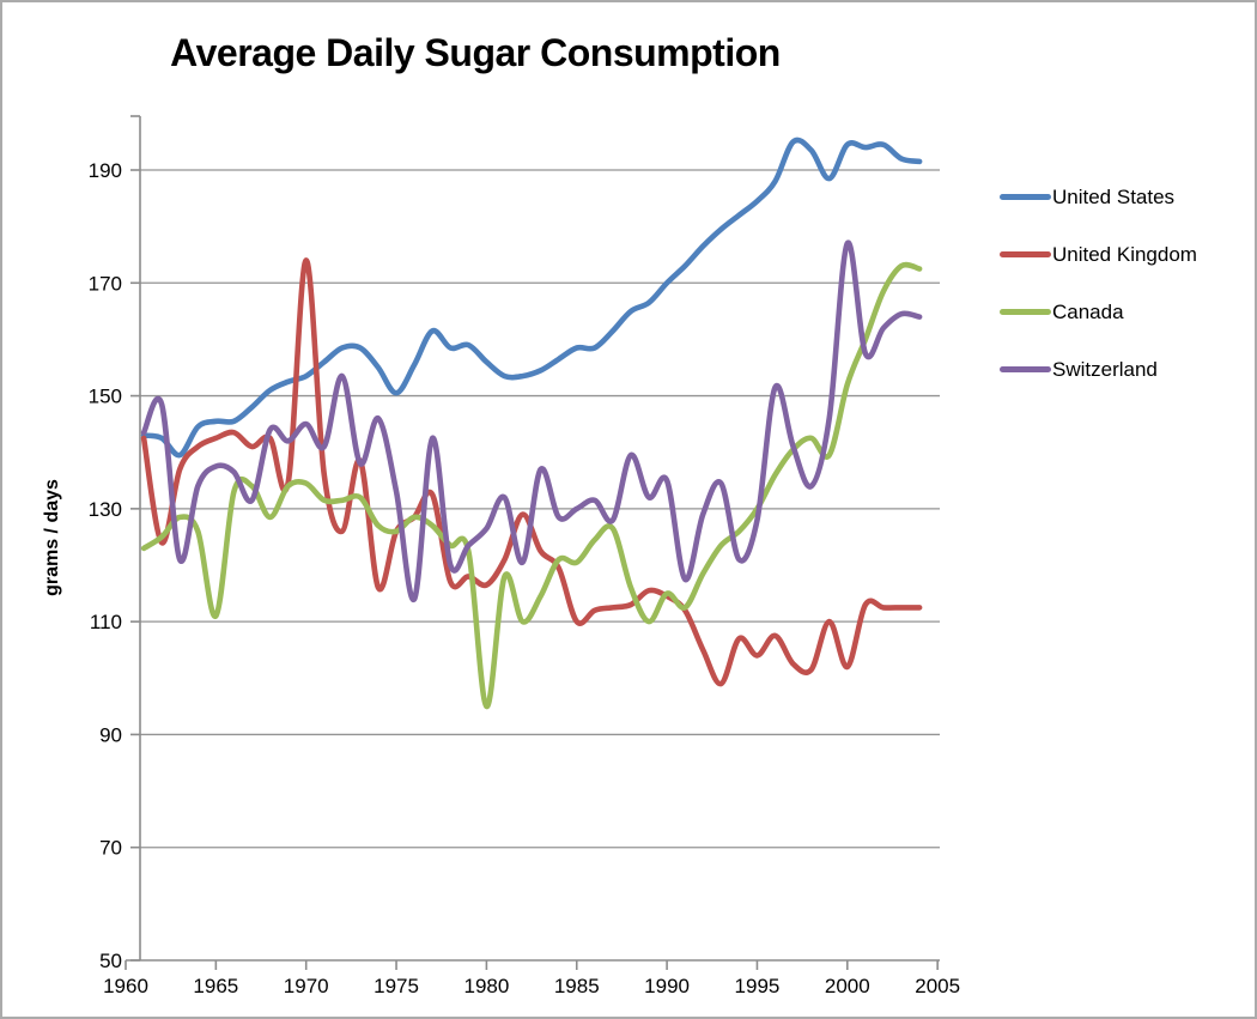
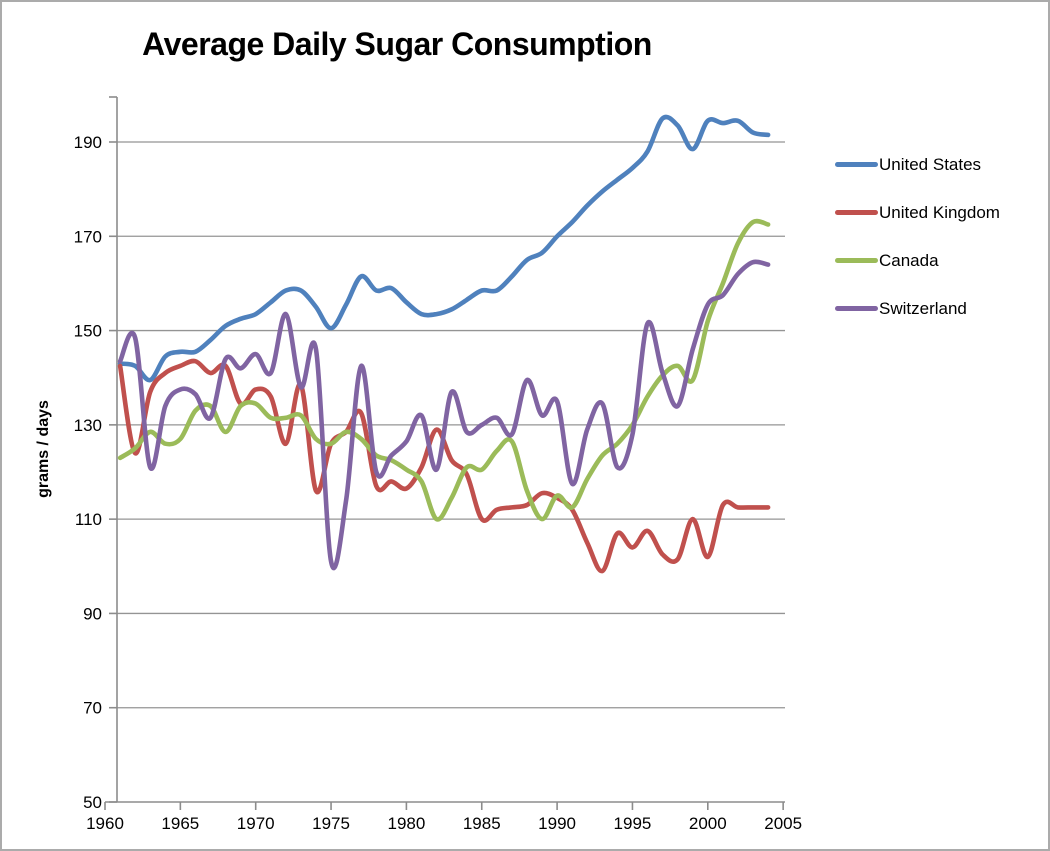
Canada/1965: 111 -> 127
United Kingdom/1970: 174 -> 138
Switzerland/1975: 133 -> 101
Canada/1980: 95 -> 120
Switzerland/2000: 177 -> 156
